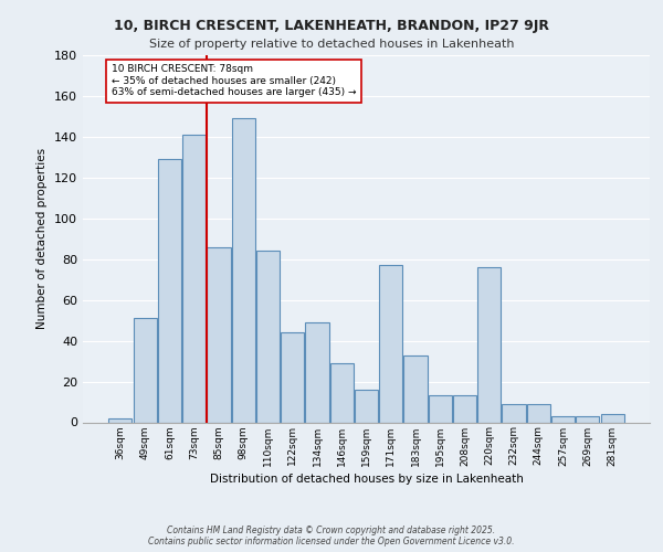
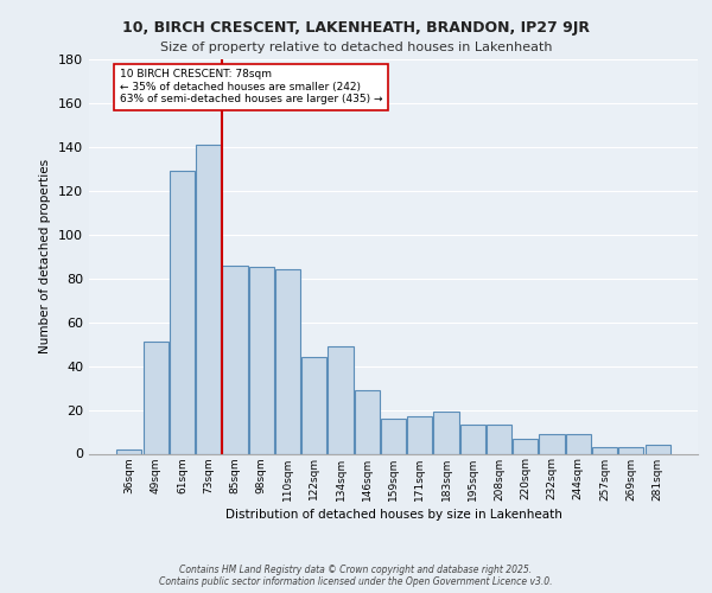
98sqm: 149 -> 85
171sqm: 77 -> 17
183sqm: 33 -> 19
220sqm: 76 -> 7
